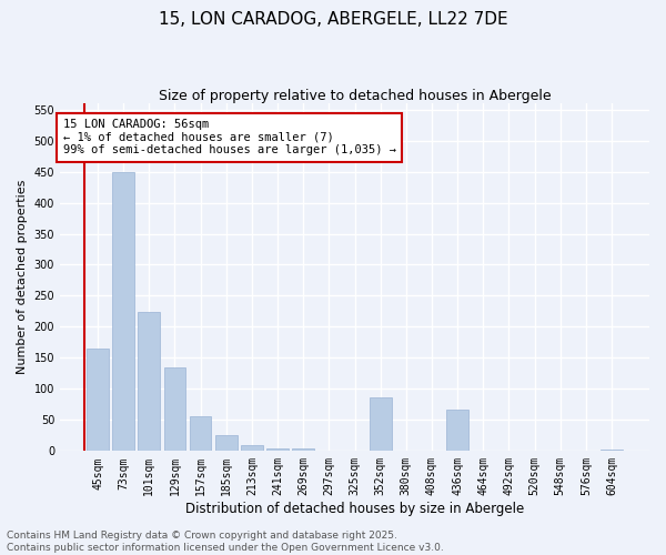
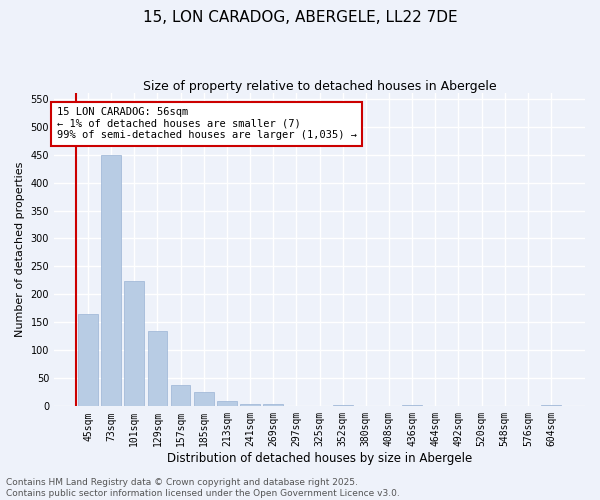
157sqm: 56 -> 38
352sqm: 86 -> 3
436sqm: 66 -> 3
